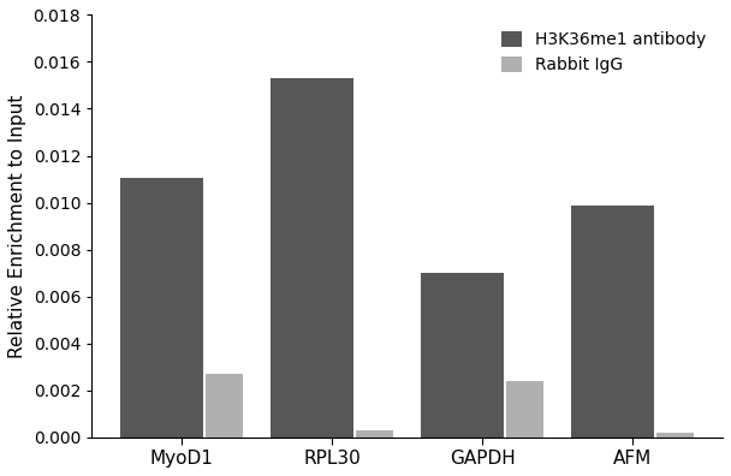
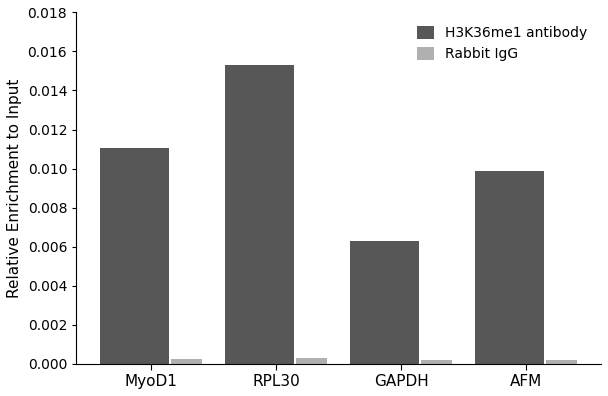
Rabbit IgG/MyoD1: 0.0027 -> 0.0003
H3K36me1 antibody/GAPDH: 0.0070 -> 0.0063
Rabbit IgG/GAPDH: 0.0024 -> 0.0002
